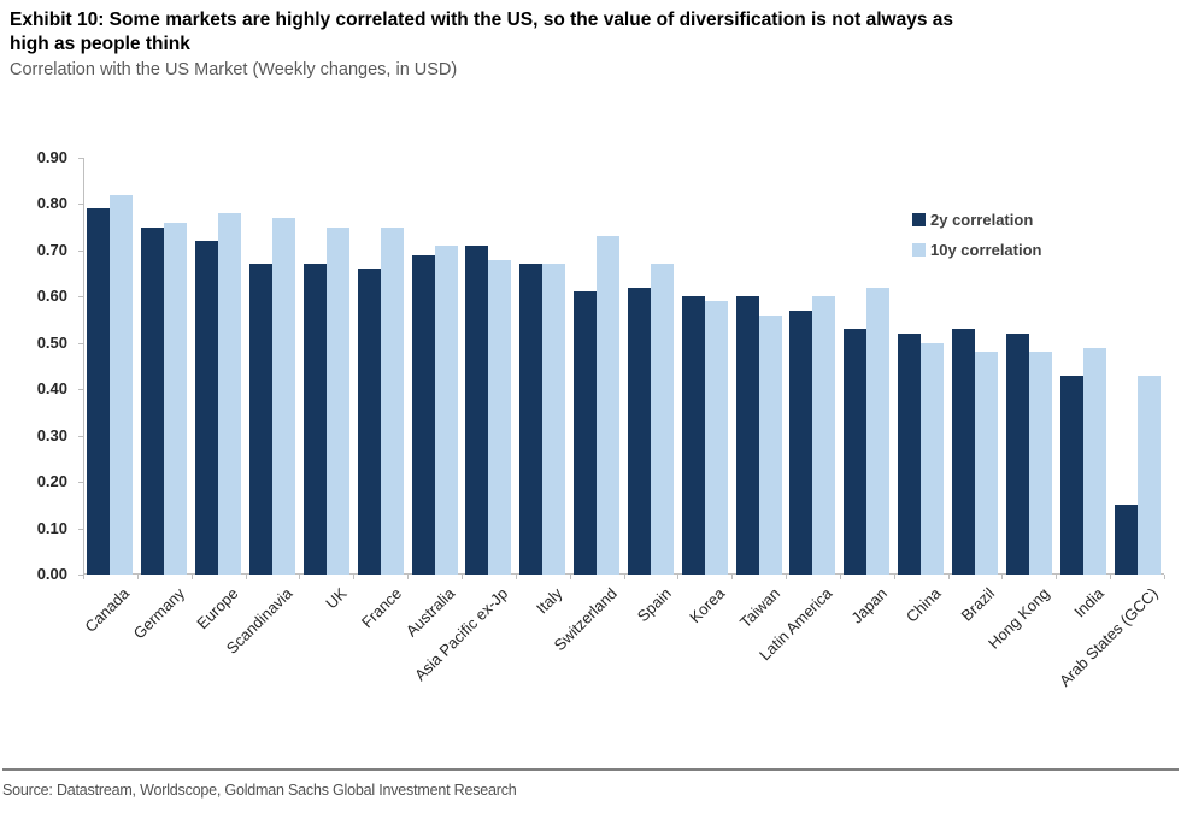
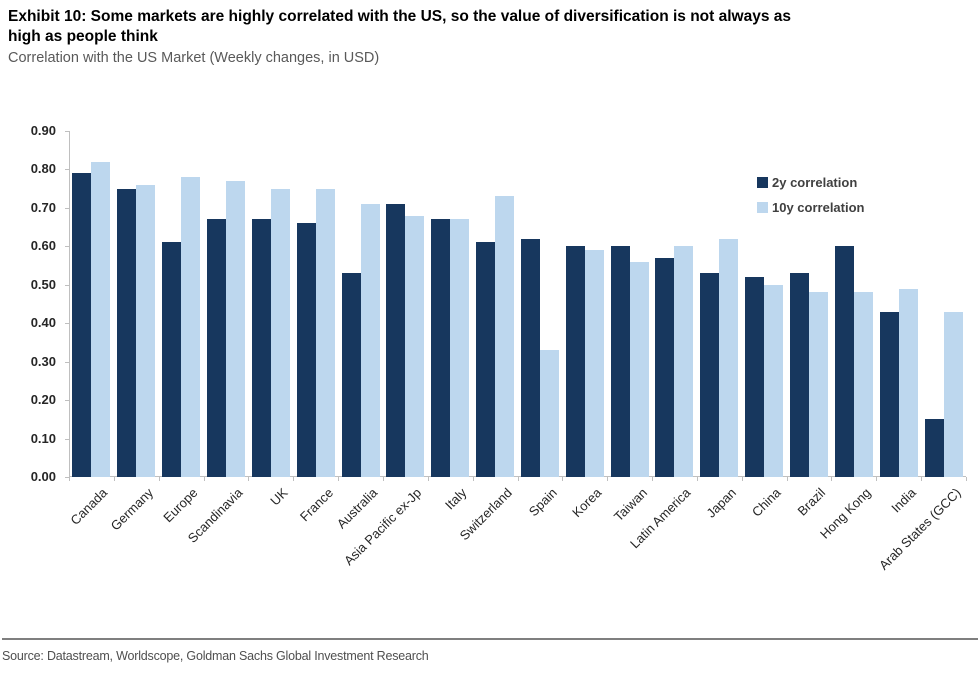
2y correlation/Europe: 0.72 -> 0.61
2y correlation/Australia: 0.69 -> 0.53
10y correlation/Spain: 0.67 -> 0.33
2y correlation/Hong Kong: 0.52 -> 0.60
